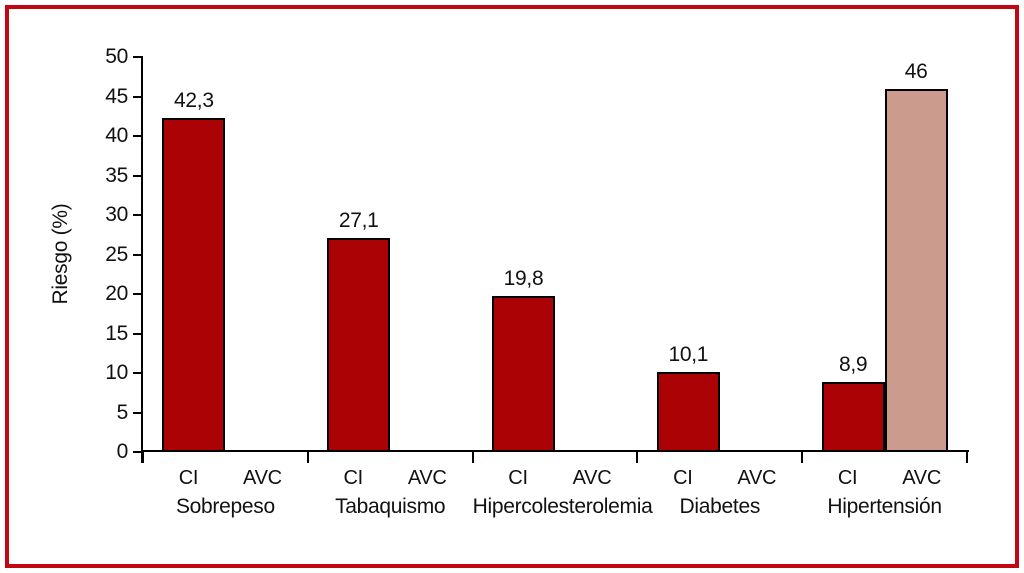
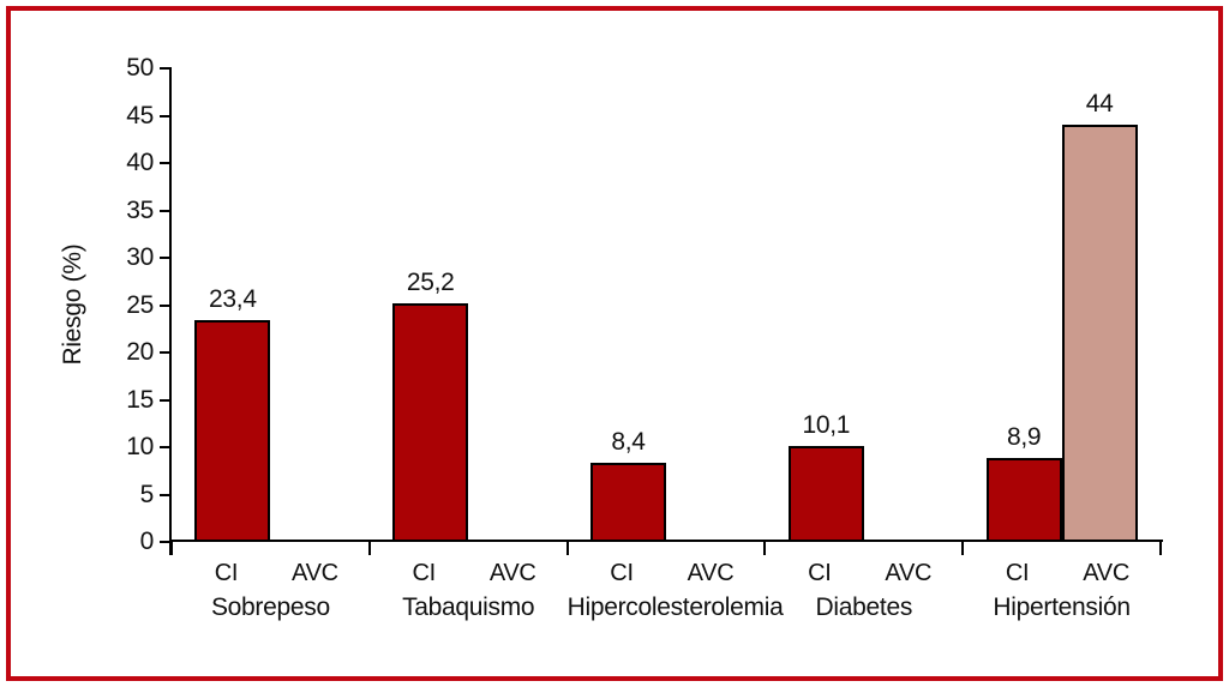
CI/Sobrepeso: 42,3 -> 23,4
CI/Tabaquismo: 27,1 -> 25,2
CI/Hipercolesterolemia: 19,8 -> 8,4
AVC/Hipertensión: 46 -> 44
